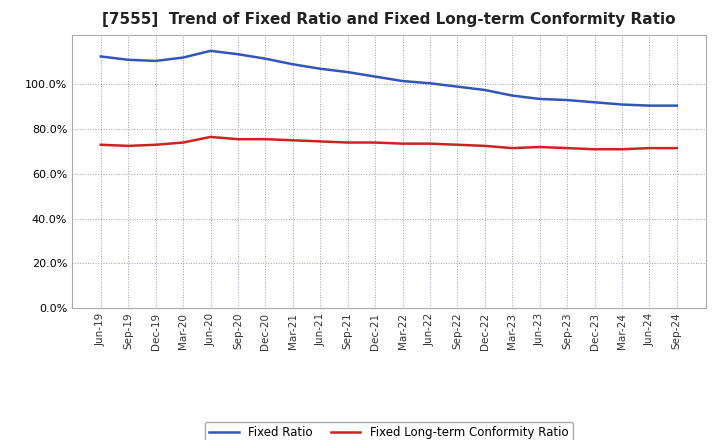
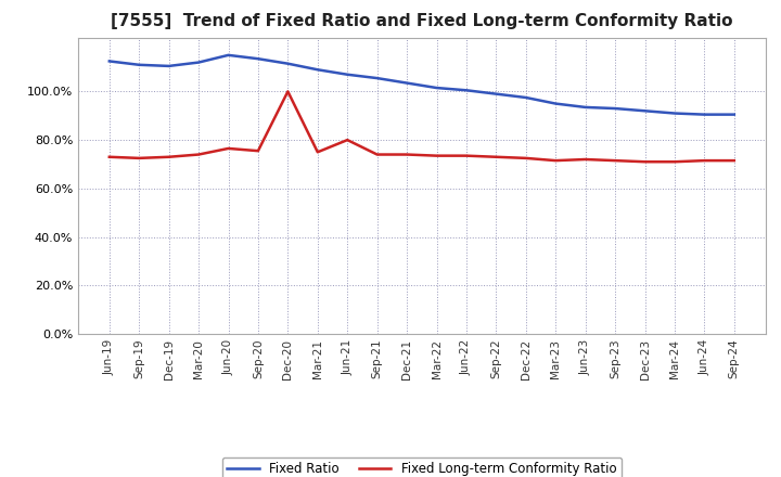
Fixed Long-term Conformity Ratio/Dec-20: 75.5% -> 100.0%
Fixed Long-term Conformity Ratio/Jun-21: 74.5% -> 80.0%
